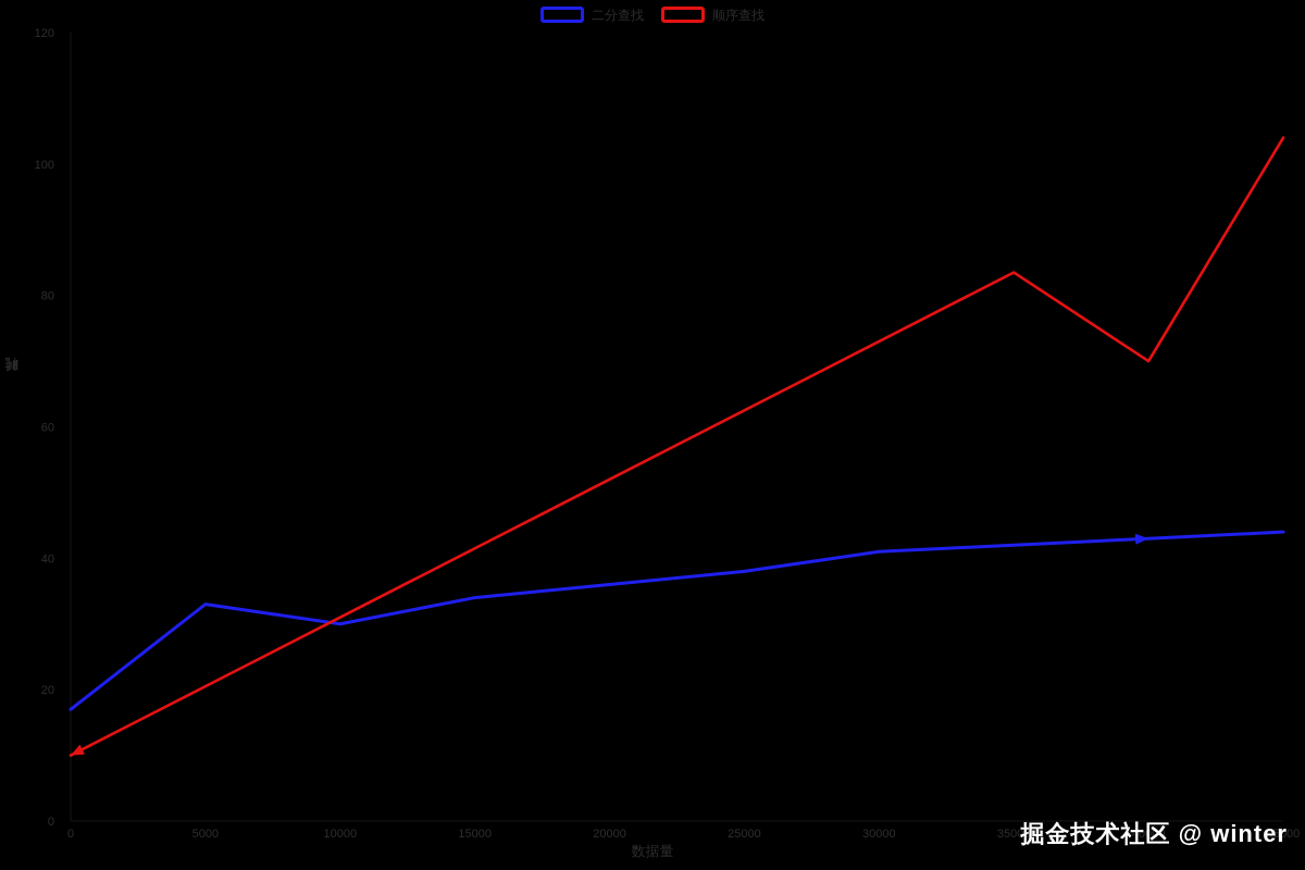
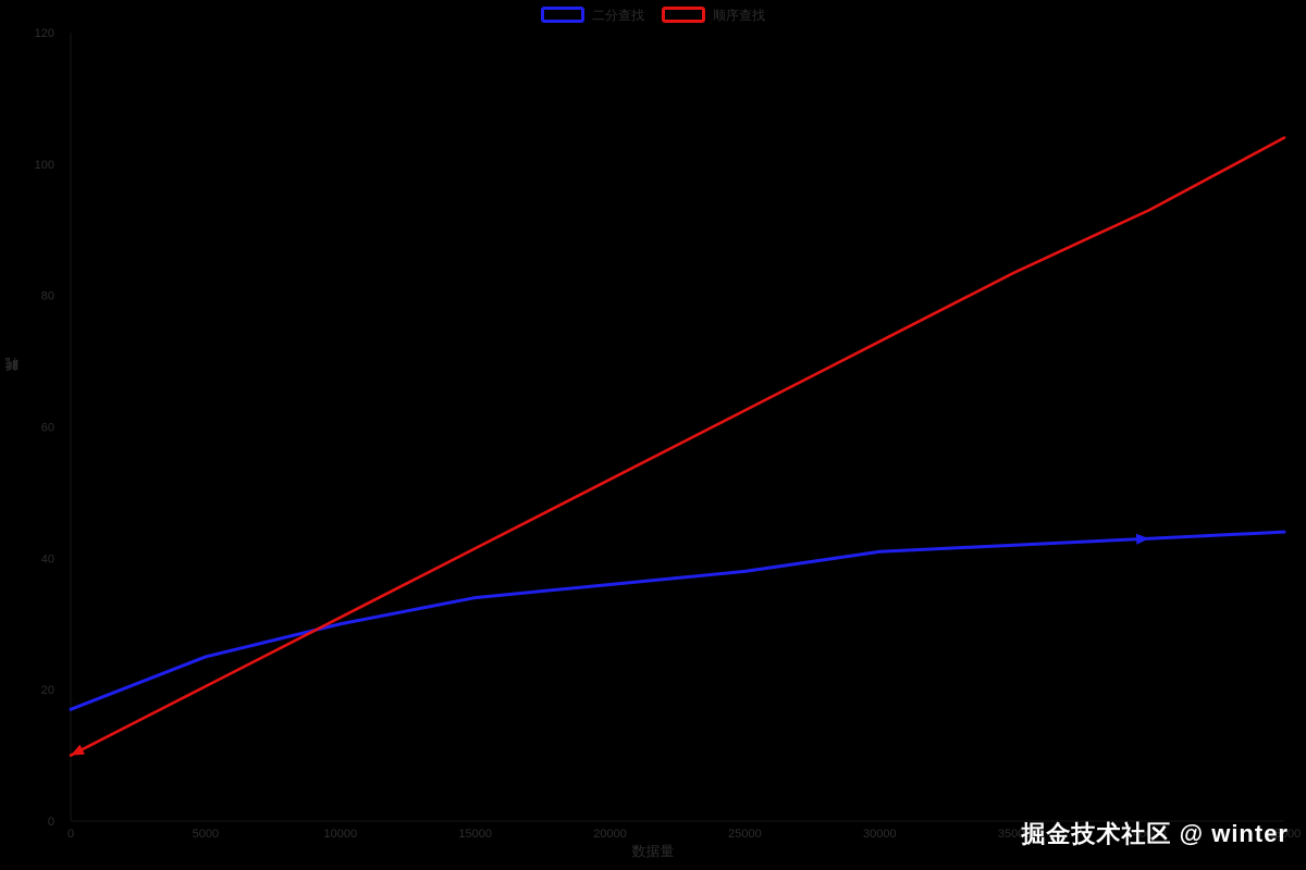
二分查找/5000: 33 -> 25
顺序查找/40000: 70 -> 93
